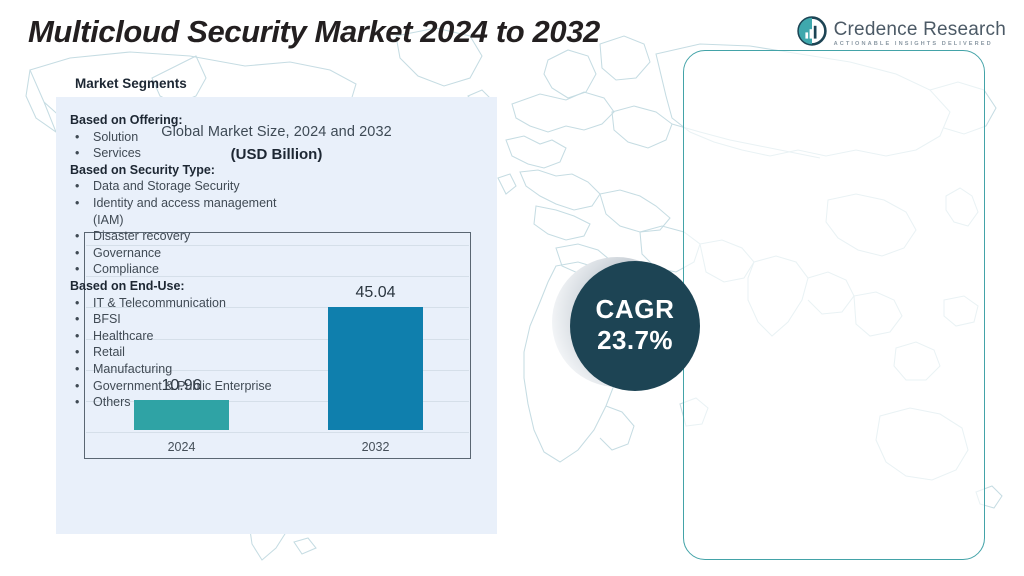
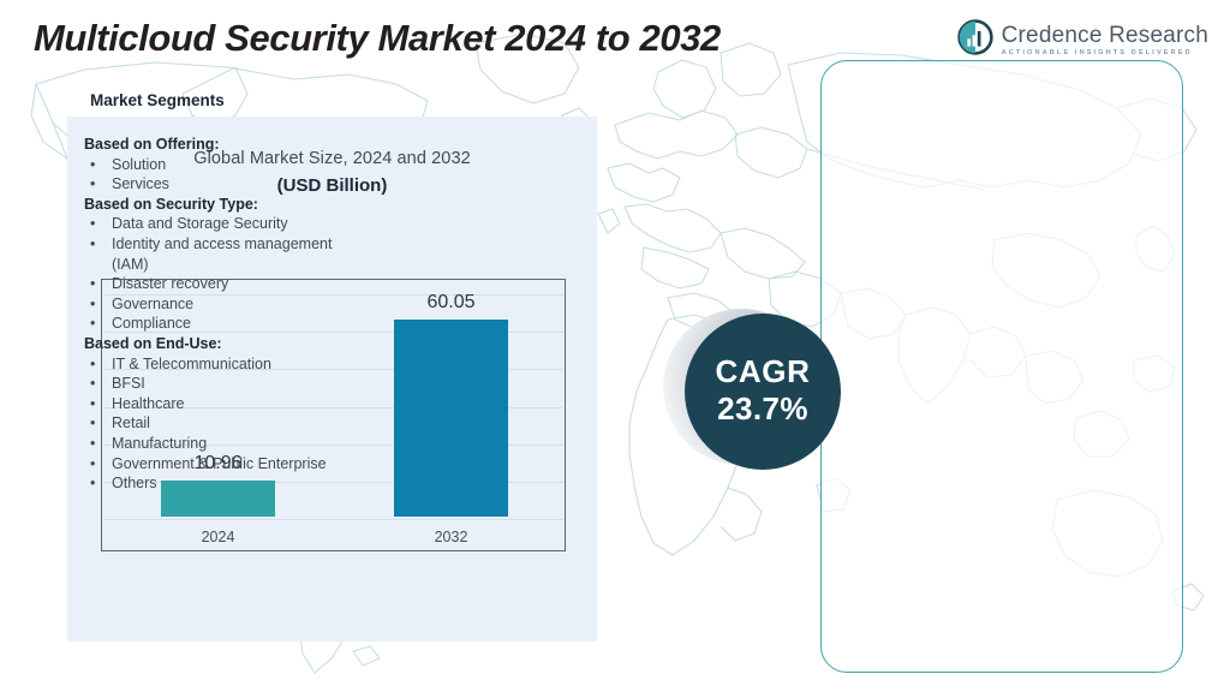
2032: 45.04 -> 60.05
